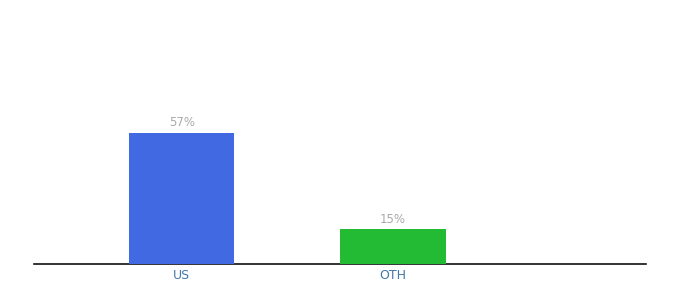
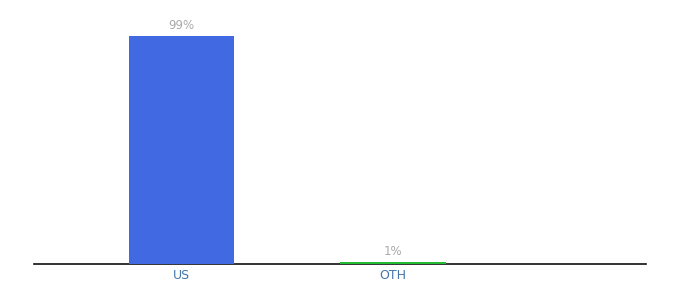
US: 57% -> 99%
OTH: 15% -> 1%
